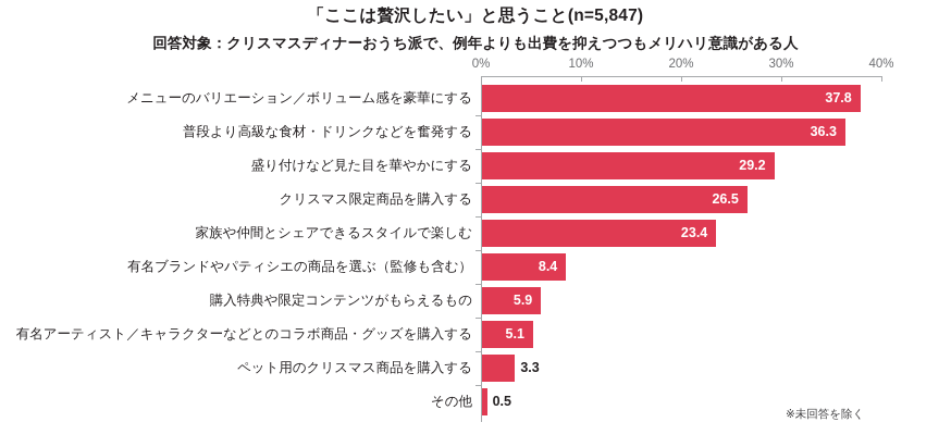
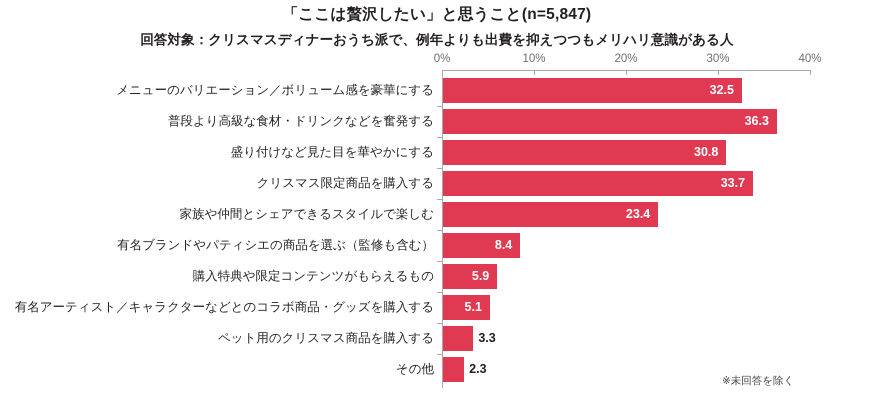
メニューのバリエーション／ボリューム感を豪華にする: 37.8 -> 32.5
盛り付けなど見た目を華やかにする: 29.2 -> 30.8
クリスマス限定商品を購入する: 26.5 -> 33.7
その他: 0.5 -> 2.3
